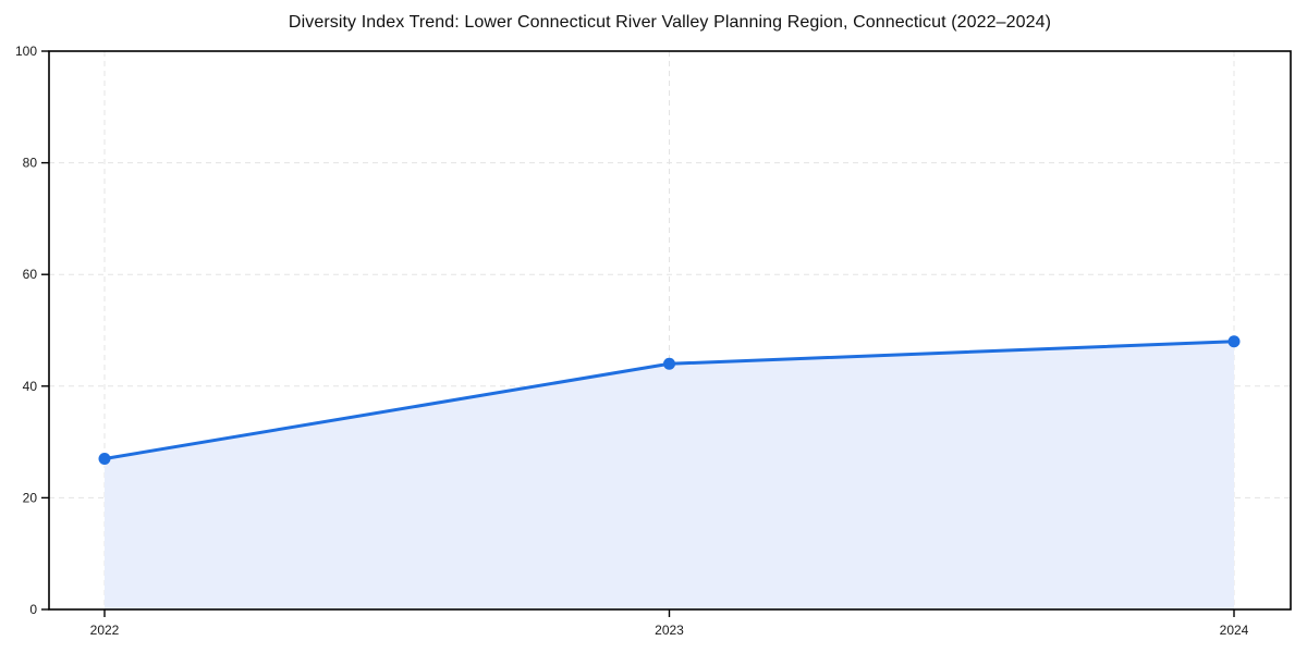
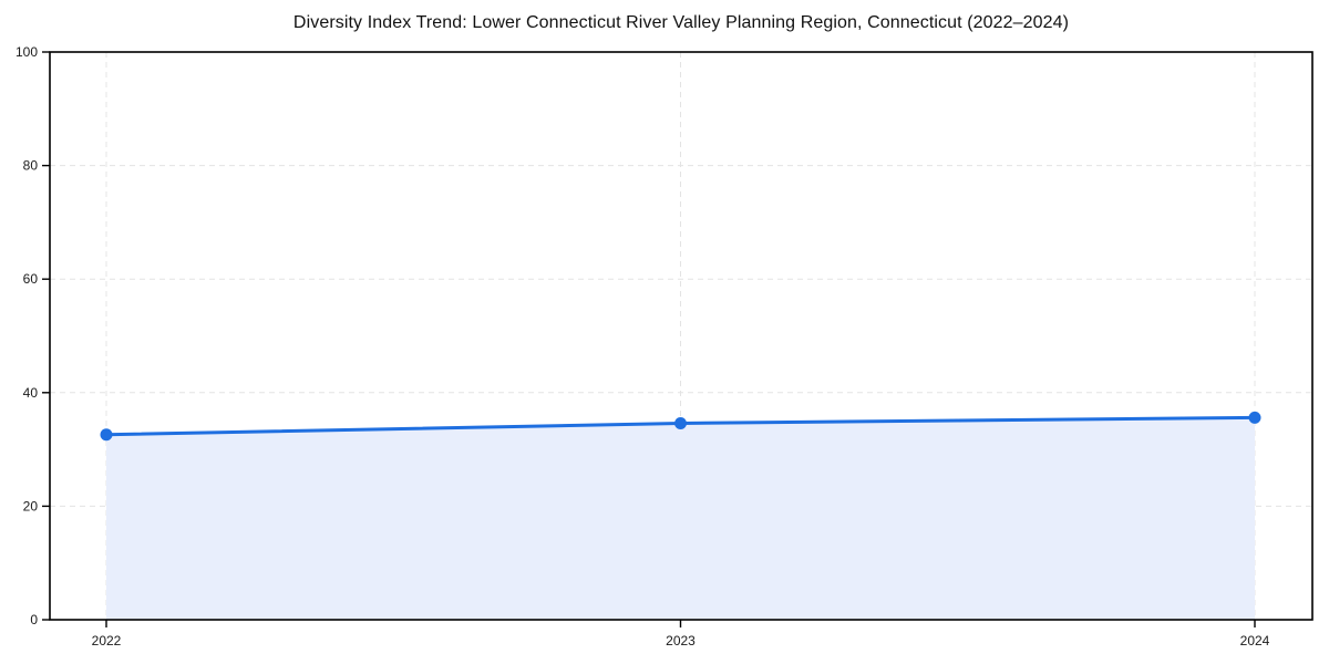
2022: 27 -> 33
2023: 44 -> 35
2024: 48 -> 36
